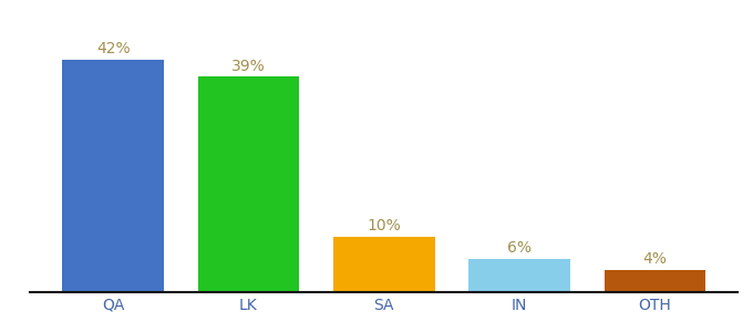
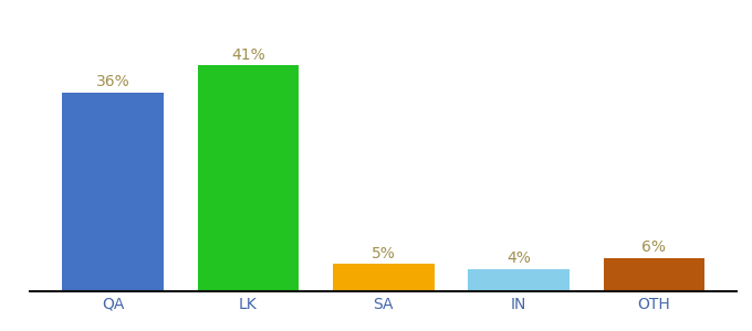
QA: 42% -> 36%
LK: 39% -> 41%
SA: 10% -> 5%
IN: 6% -> 4%
OTH: 4% -> 6%
